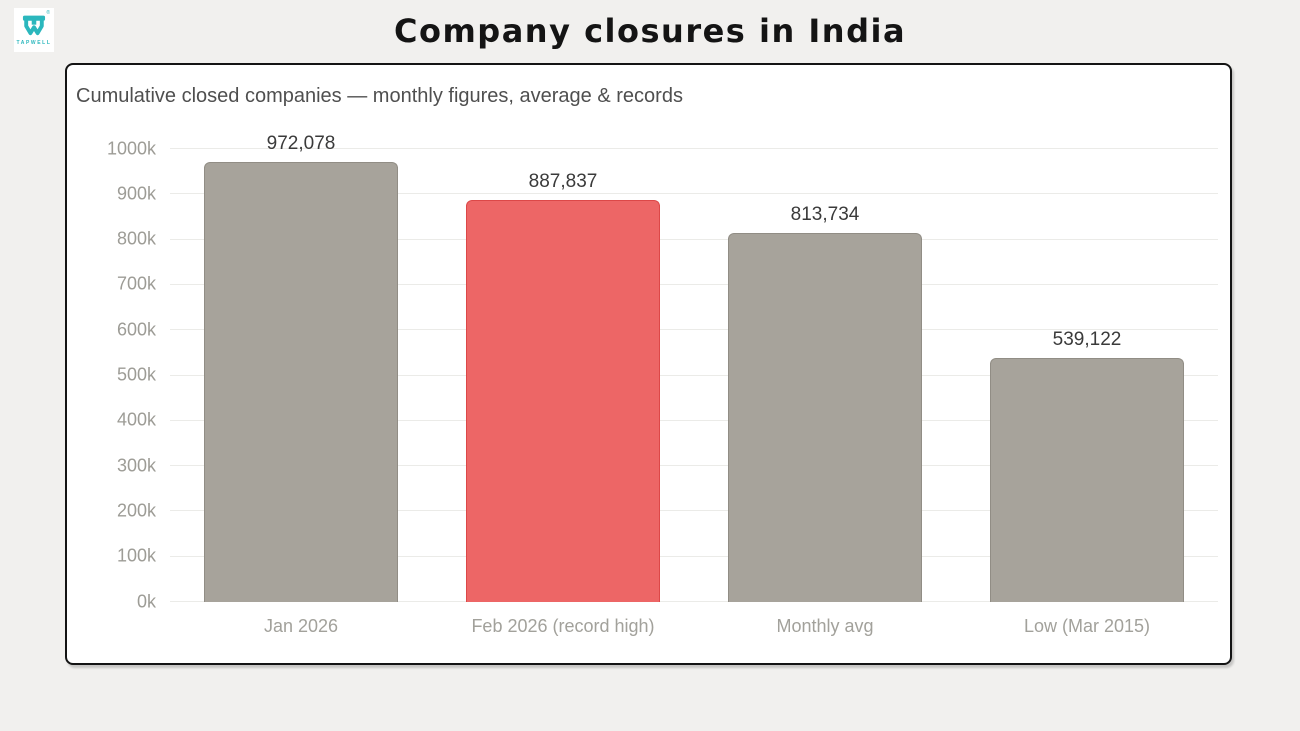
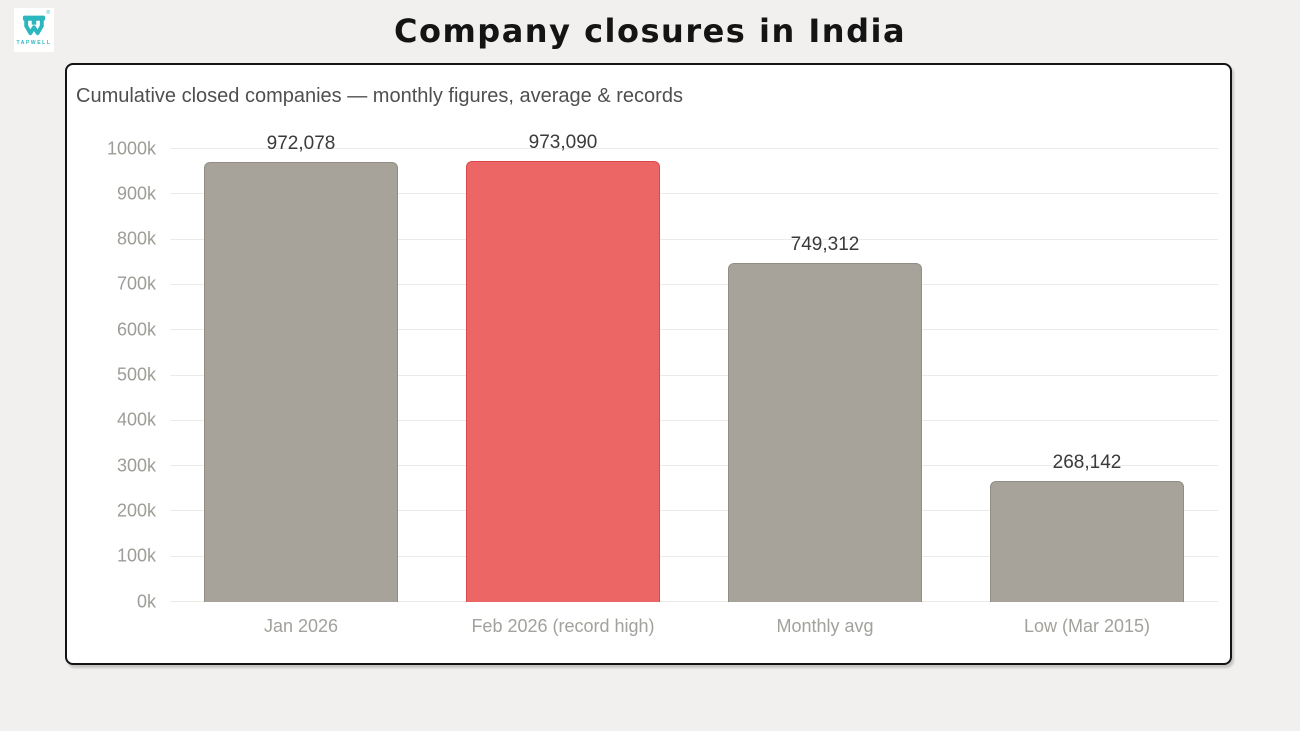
Feb 2026 (record high): 887,837 -> 973,090
Monthly avg: 813,734 -> 749,312
Low (Mar 2015): 539,122 -> 268,142
